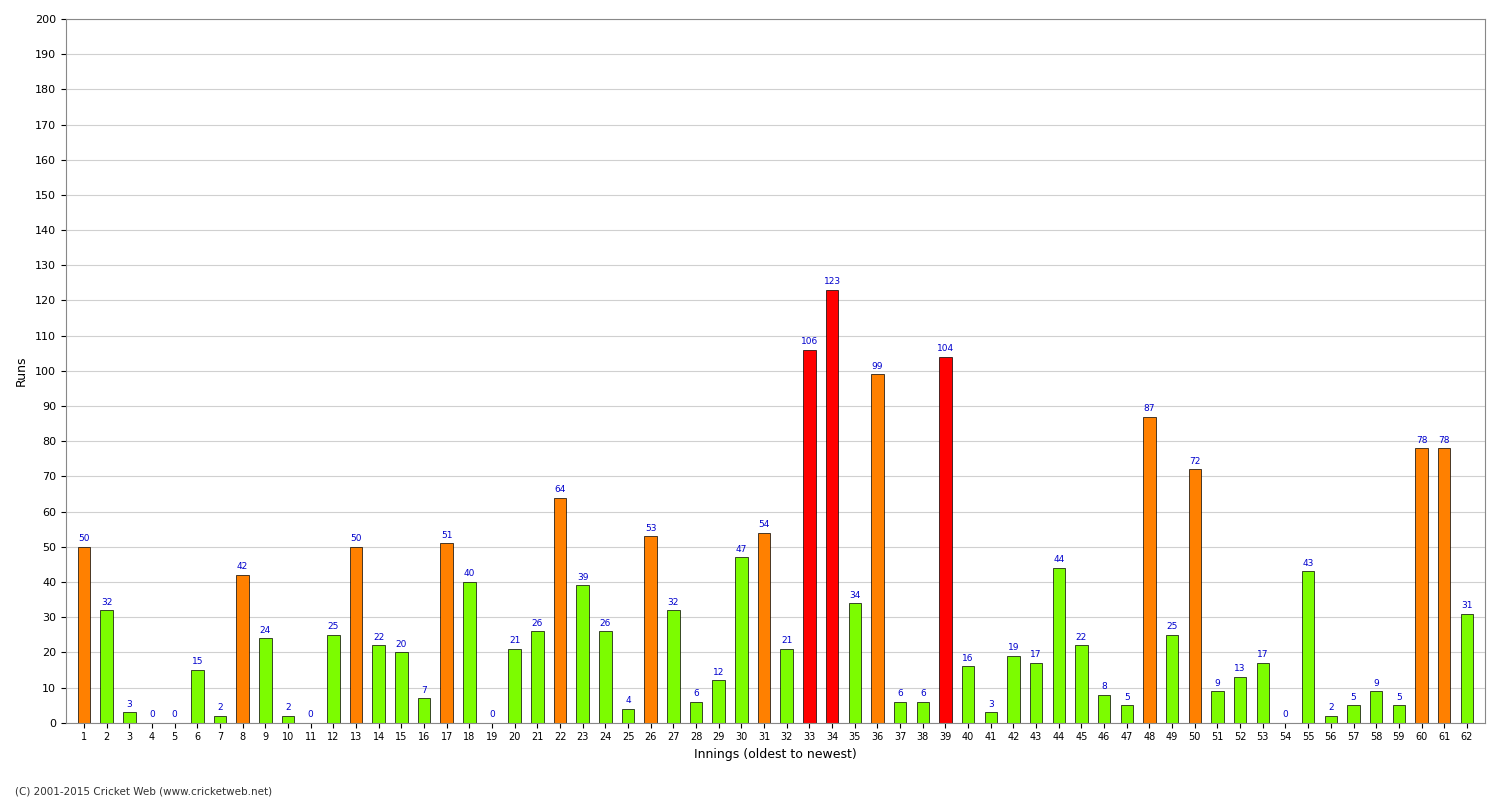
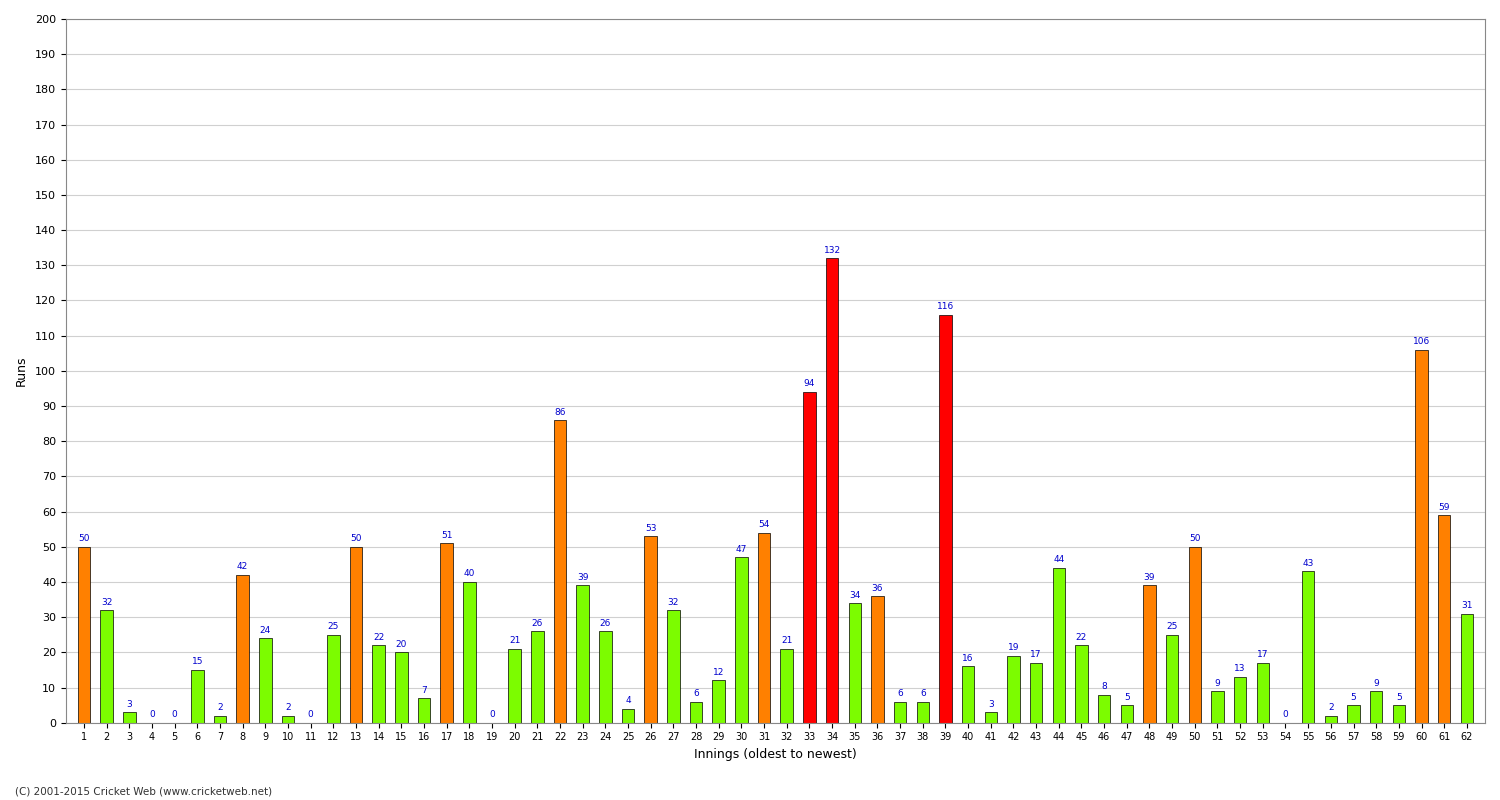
22: 64 -> 86
33: 106 -> 94
34: 123 -> 132
36: 99 -> 36
39: 104 -> 116
48: 87 -> 39
50: 72 -> 50
60: 78 -> 106
61: 78 -> 59
